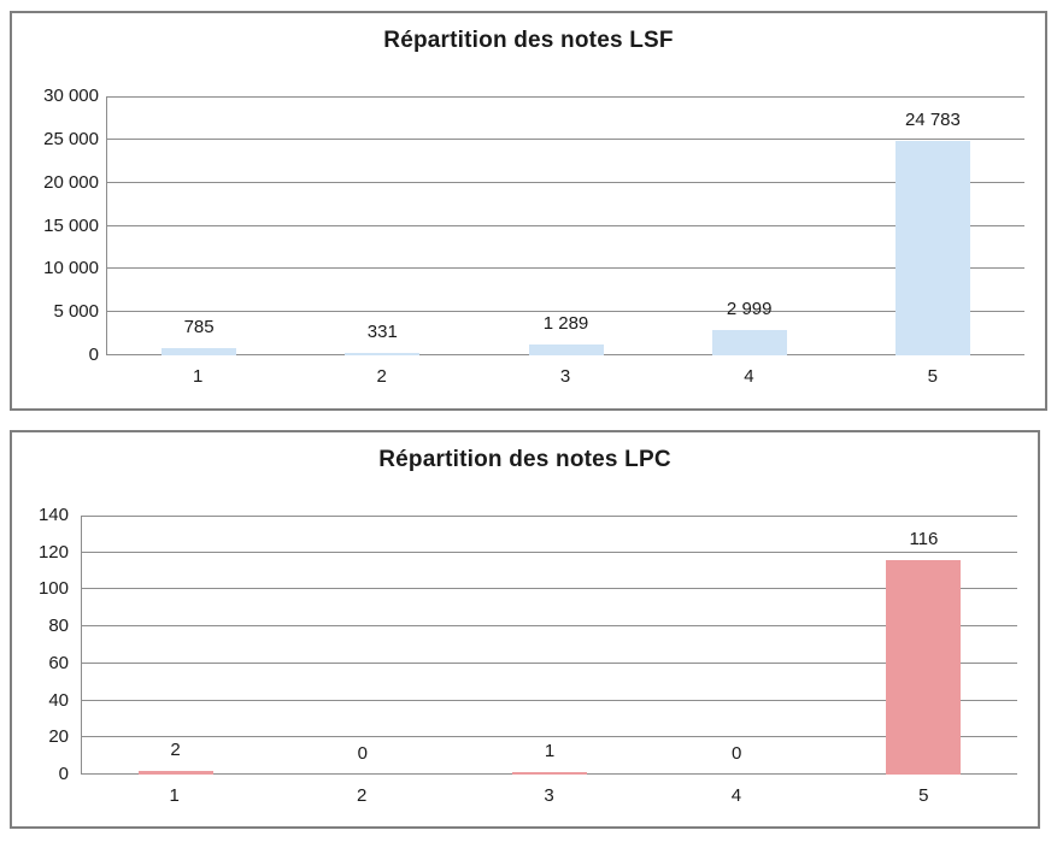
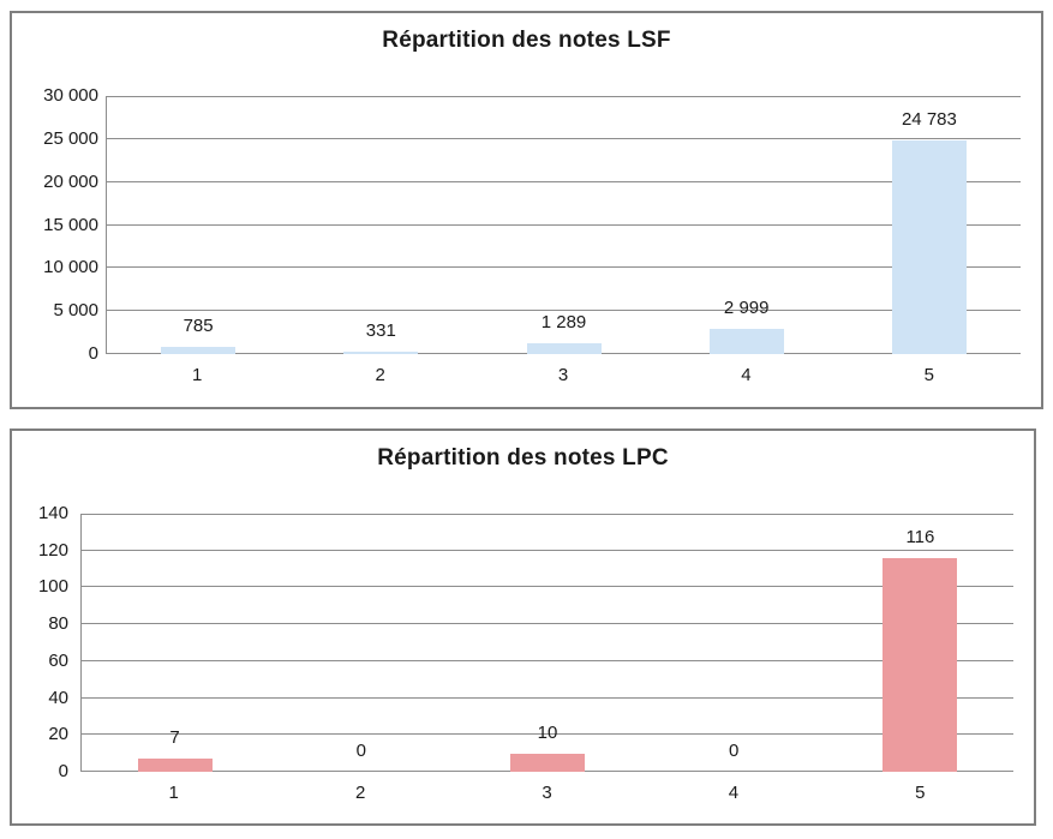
Répartition des notes LPC/1: 2 -> 7
Répartition des notes LPC/3: 1 -> 10
